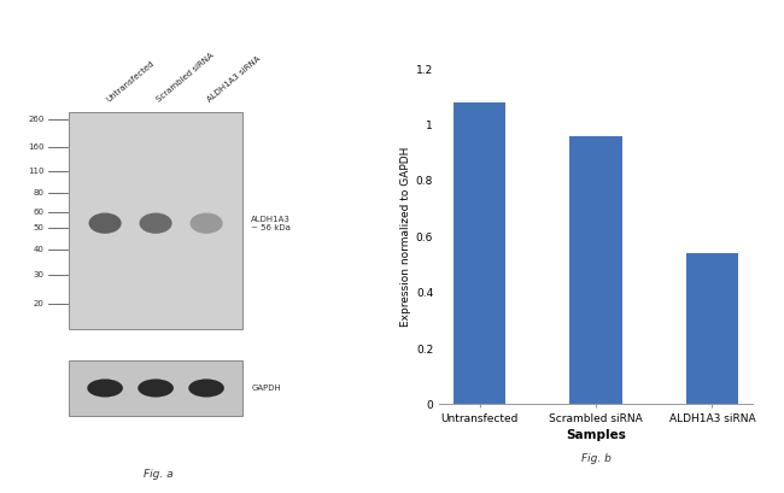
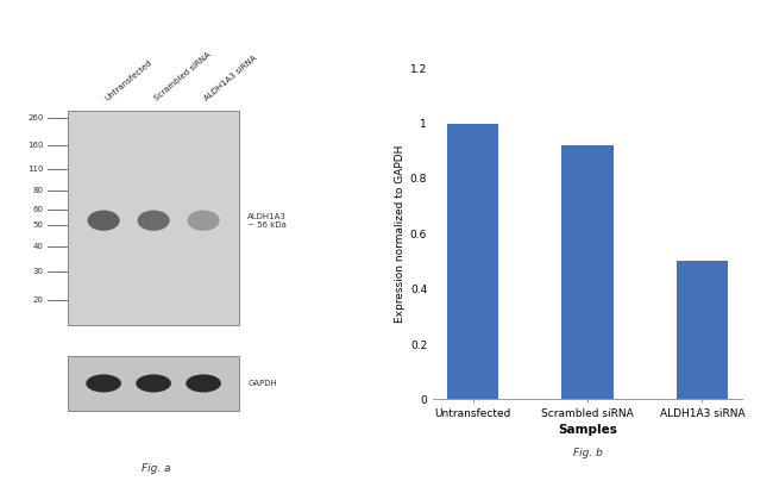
Untransfected: 1.08 -> 1.00
Scrambled siRNA: 0.96 -> 0.92
ALDH1A3 siRNA: 0.54 -> 0.50
